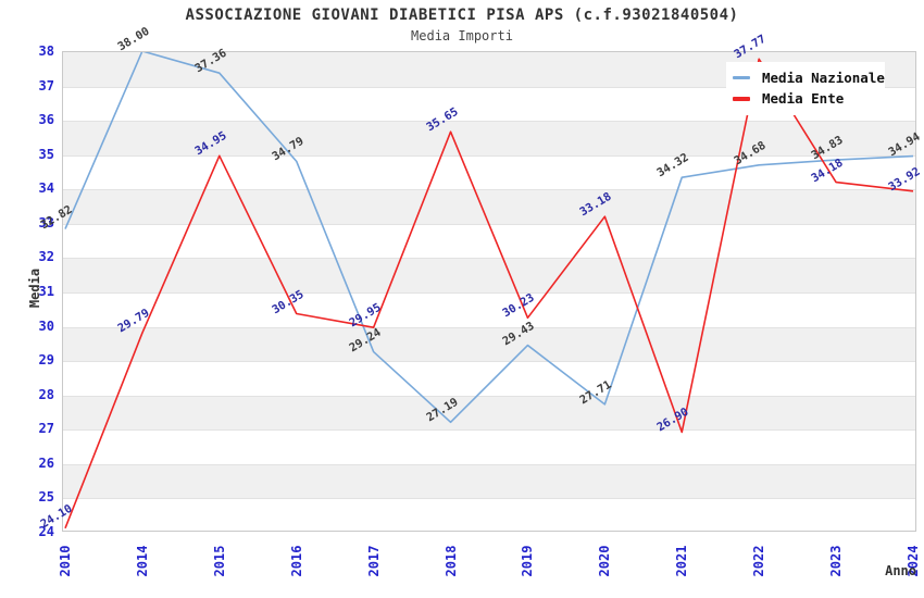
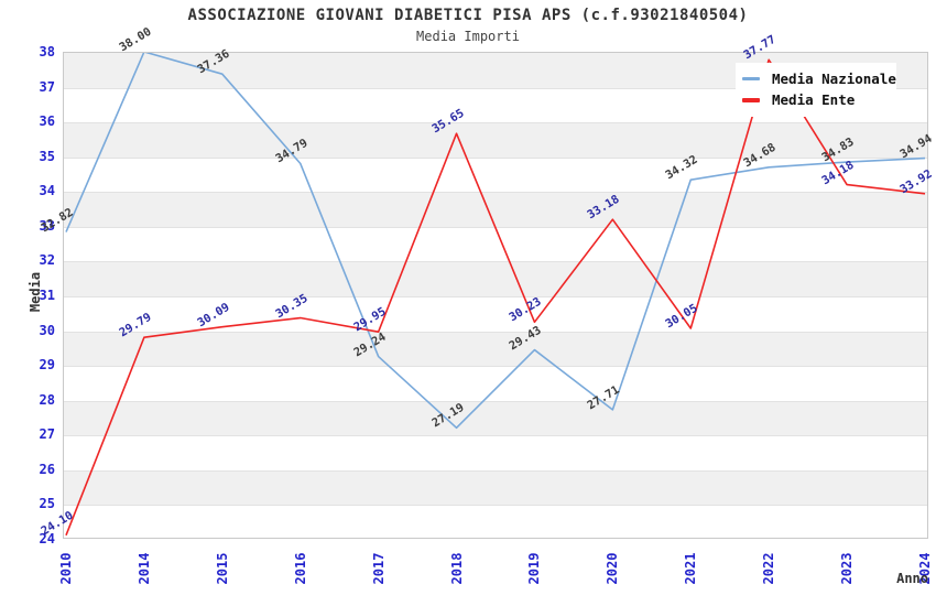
Media Ente/2015: 34.95 -> 30.09
Media Ente/2021: 26.90 -> 30.05
